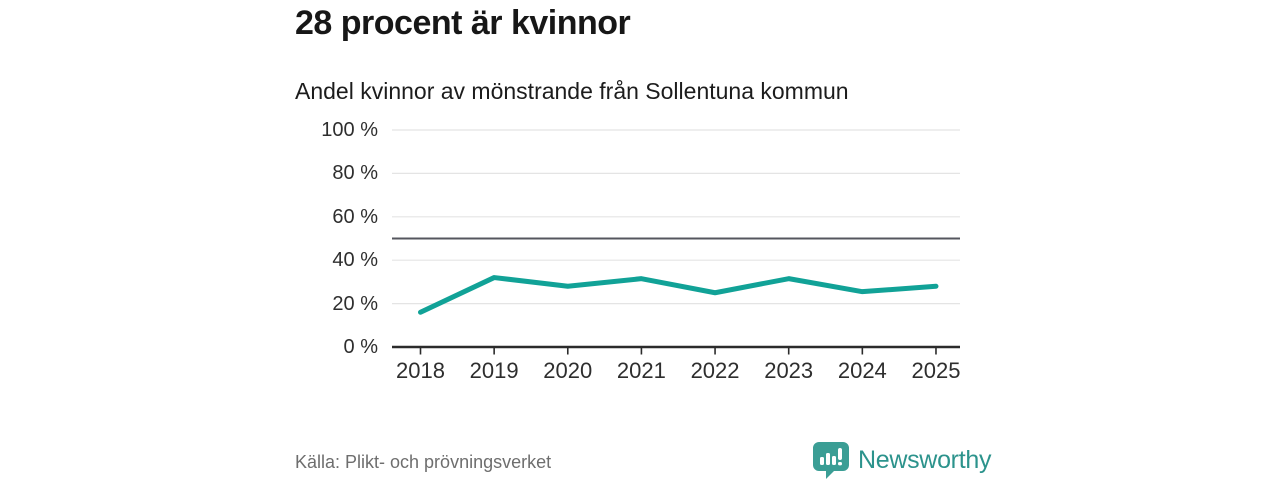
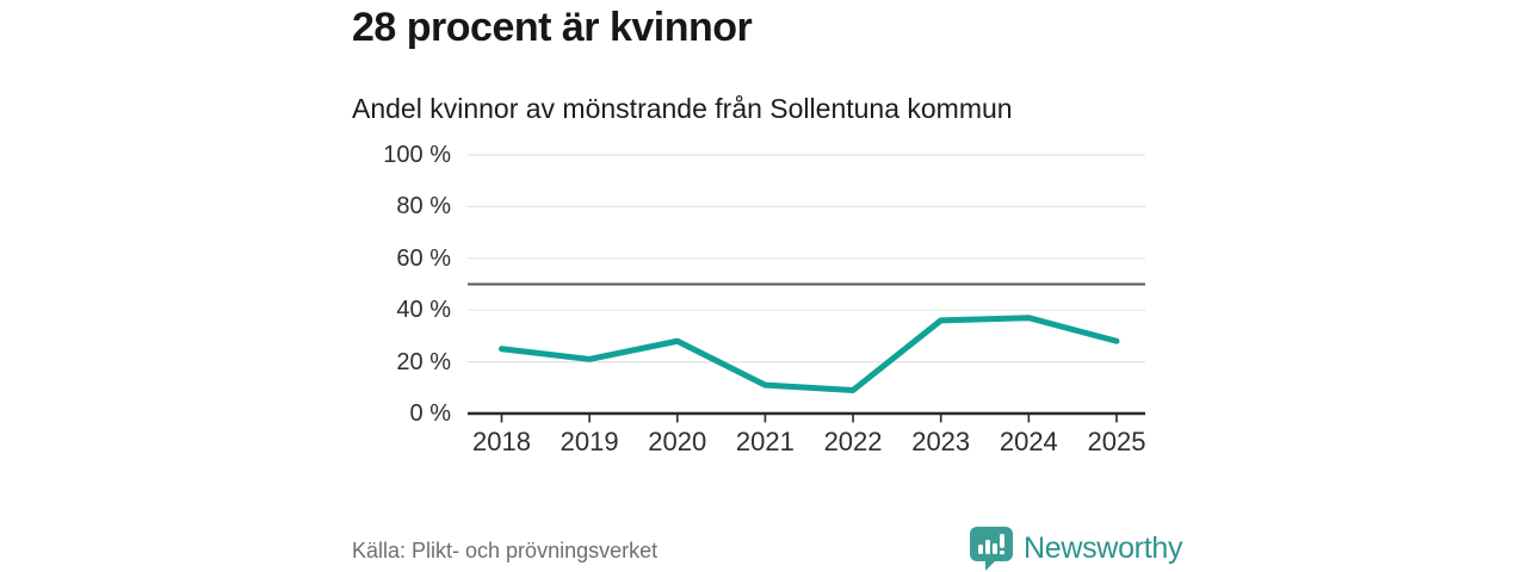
2018: 16% -> 25%
2019: 32% -> 21%
2021: 32% -> 11%
2022: 25% -> 9%
2023: 32% -> 36%
2024: 26% -> 37%
